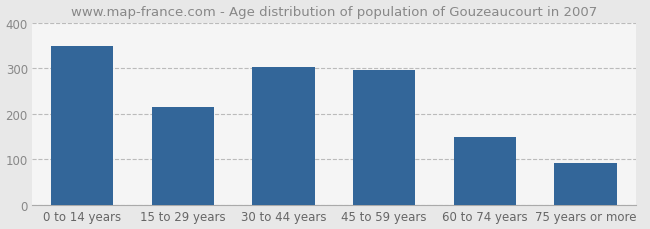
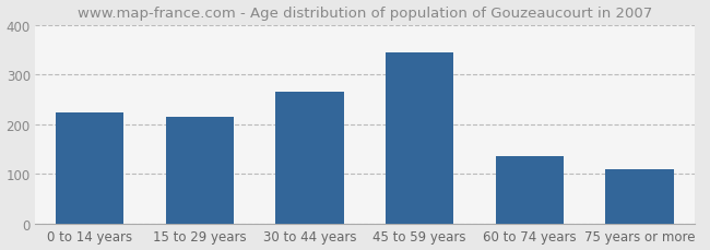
0 to 14 years: 350 -> 225
30 to 44 years: 302 -> 265
45 to 59 years: 297 -> 345
60 to 74 years: 149 -> 135
75 years or more: 91 -> 110
